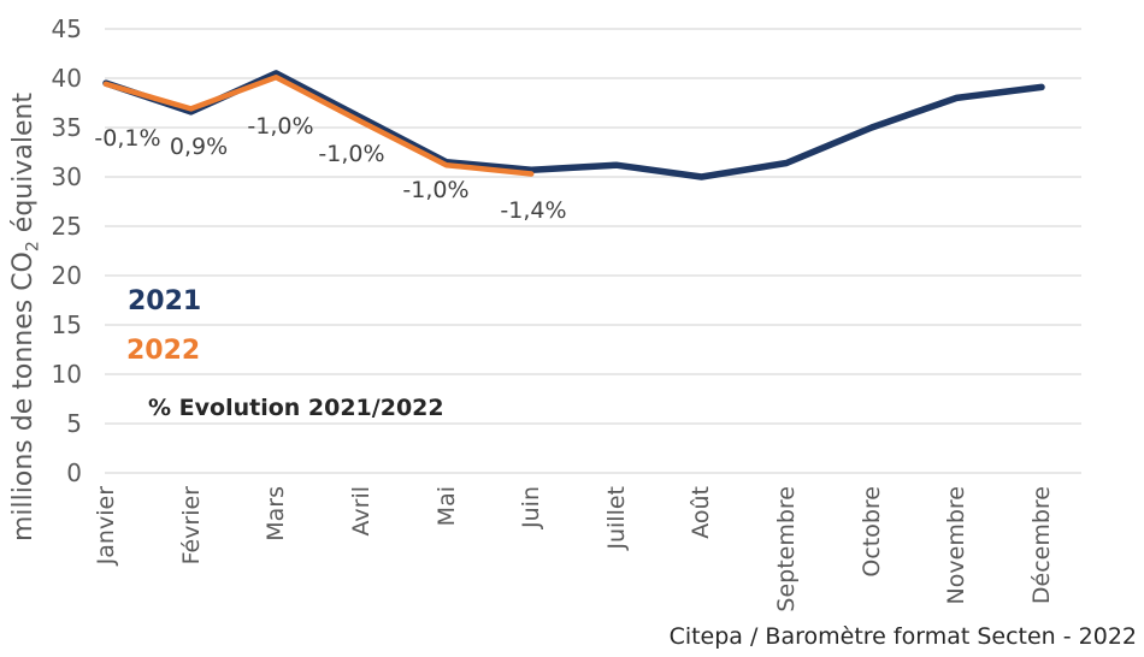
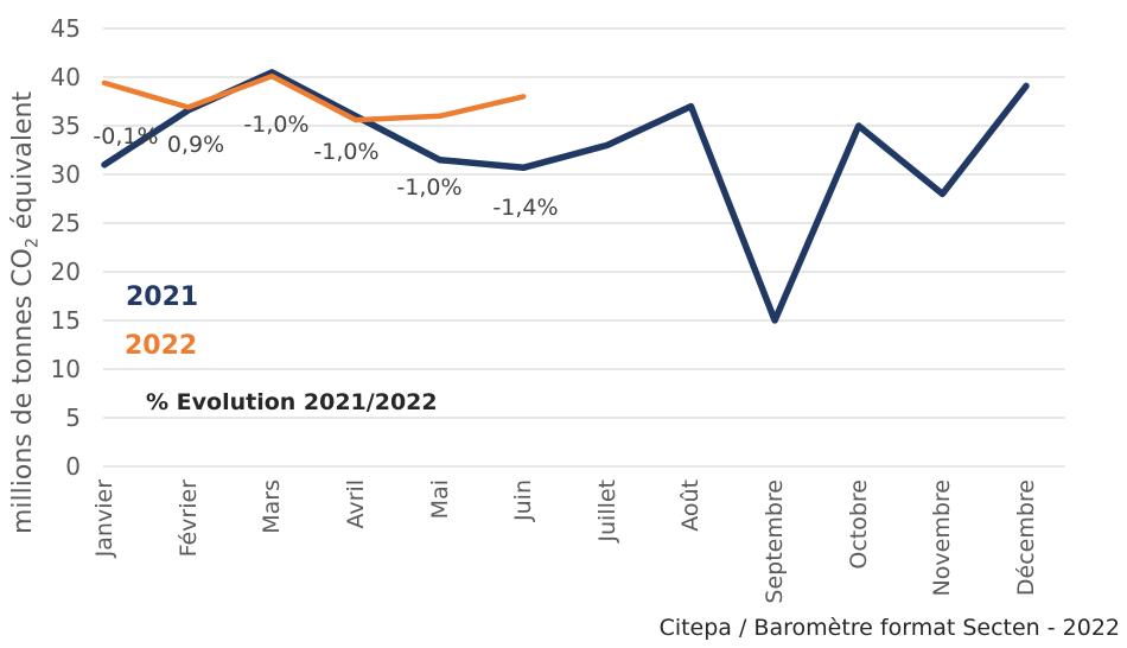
2021/Janvier: 40 -> 31
2022/Mai: 31 -> 36
2022/Juin: 30 -> 38
2021/Juillet: 31 -> 33
2021/Août: 30 -> 37
2021/Septembre: 31 -> 15
2021/Novembre: 38 -> 28
